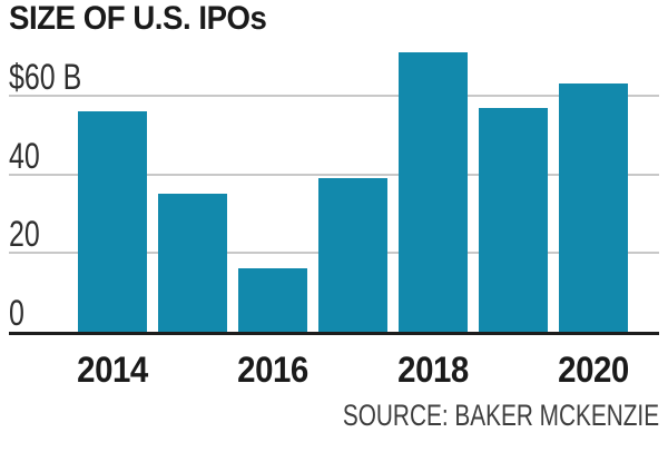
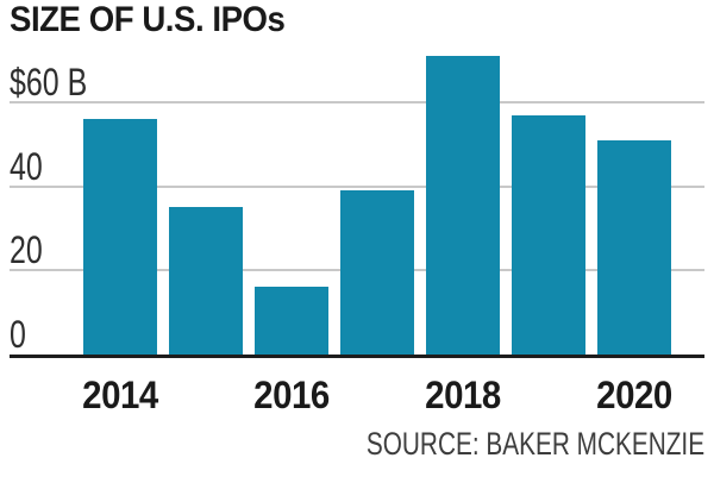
2020: $63B -> $51B
